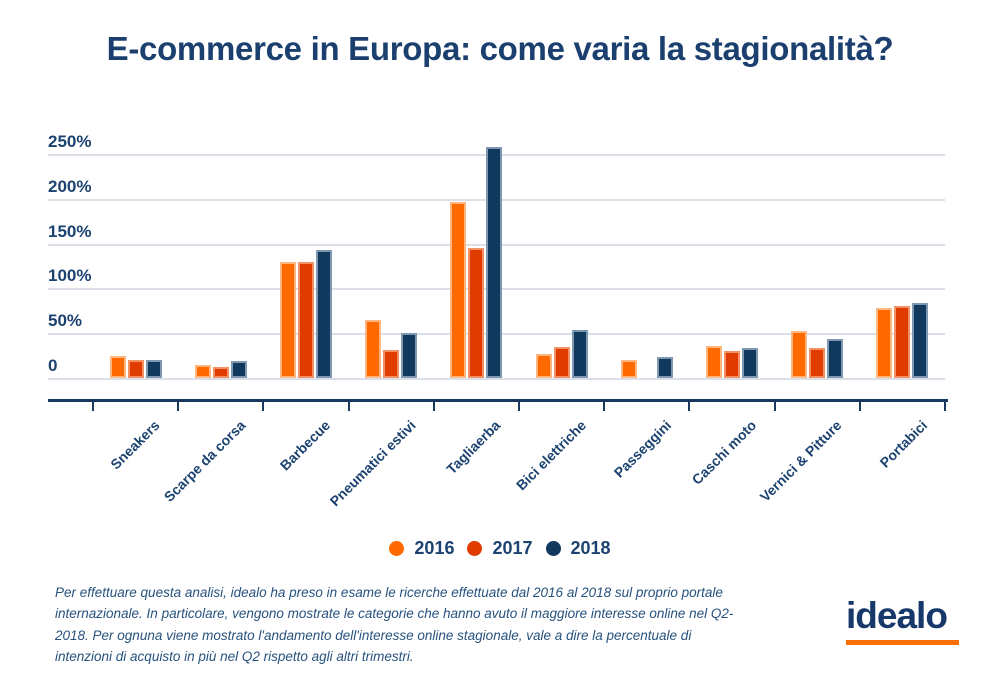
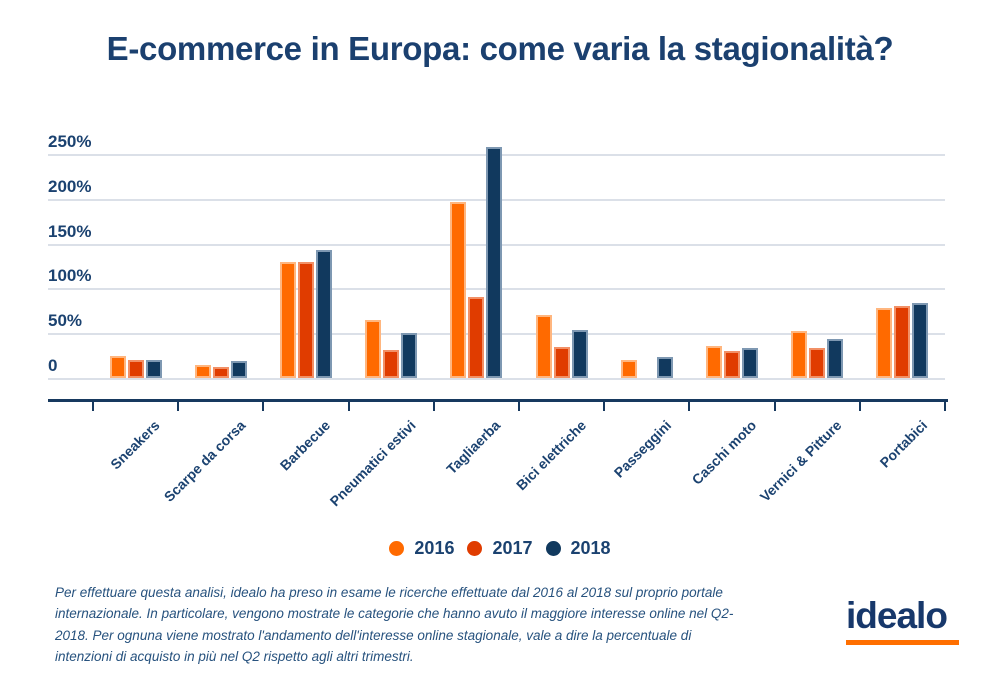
2017/Tagliaerba: 140% -> 90%
2016/Bici elettriche: 30% -> 70%
